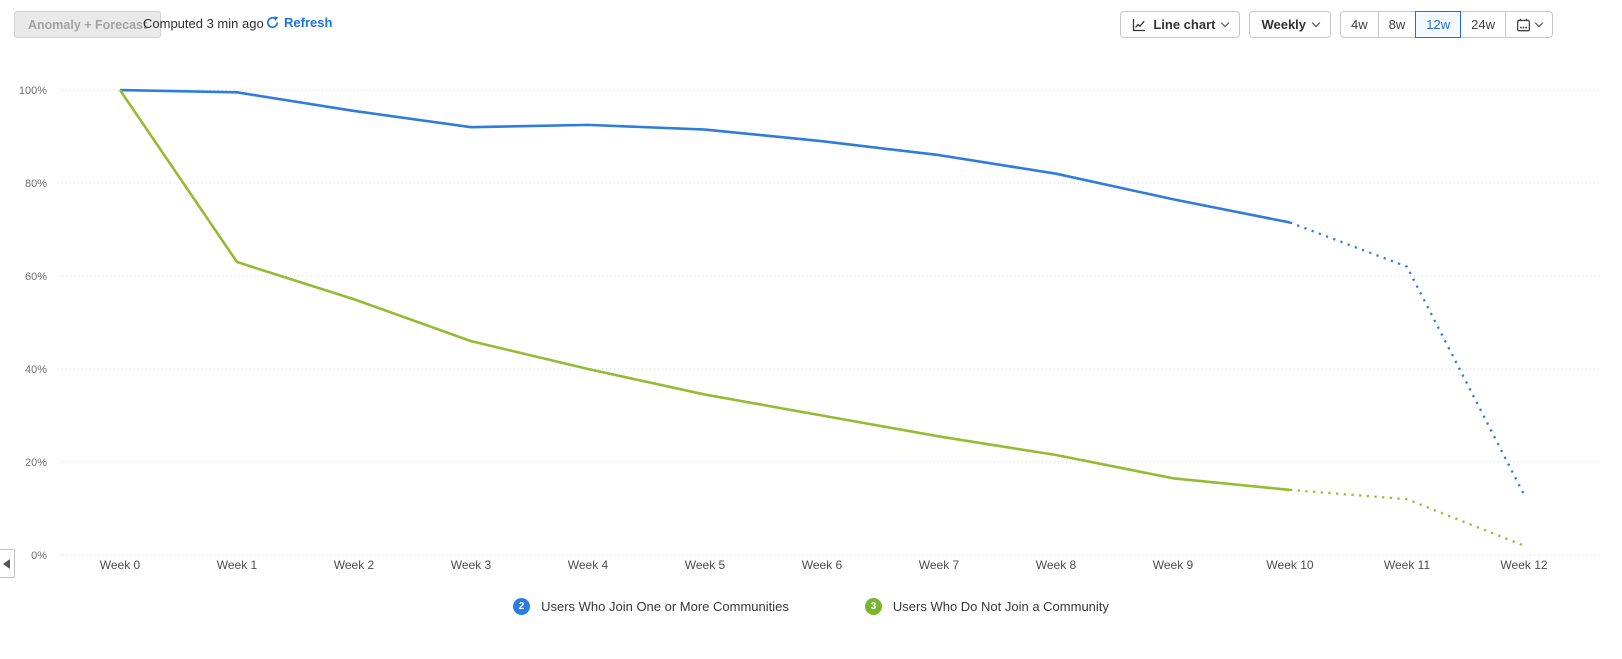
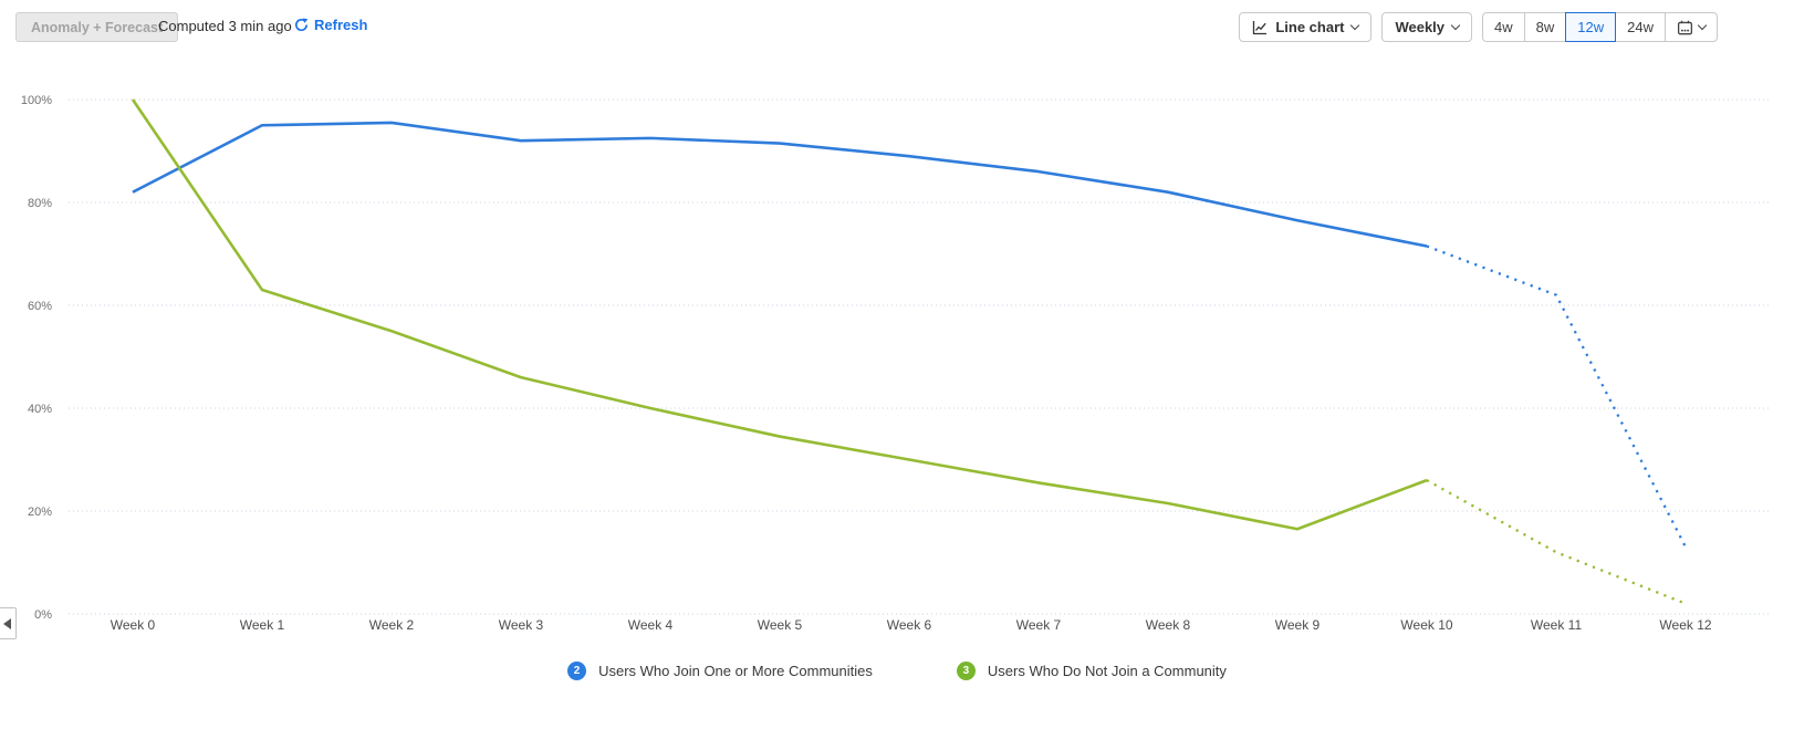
Users Who Join One or More Communities/Week 0: 100% -> 82%
Users Who Join One or More Communities/Week 1: 100% -> 95%
Users Who Do Not Join a Community/Week 10: 14% -> 26%
